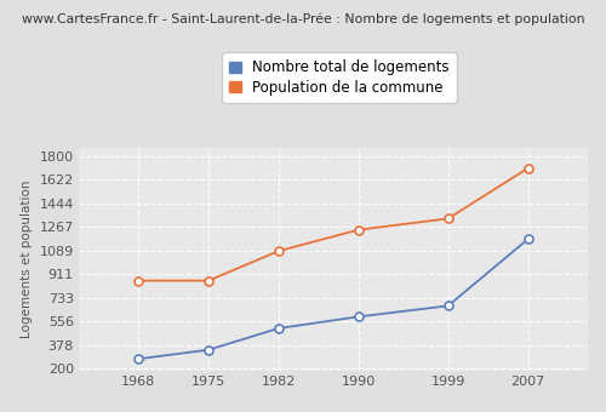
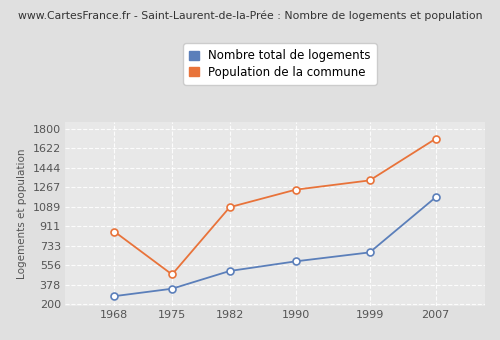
Population de la commune/1975: 860 -> 470
